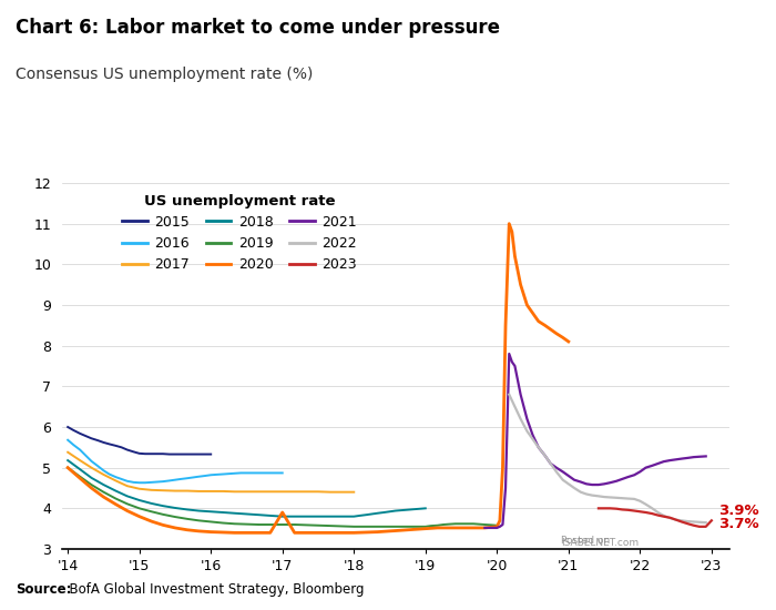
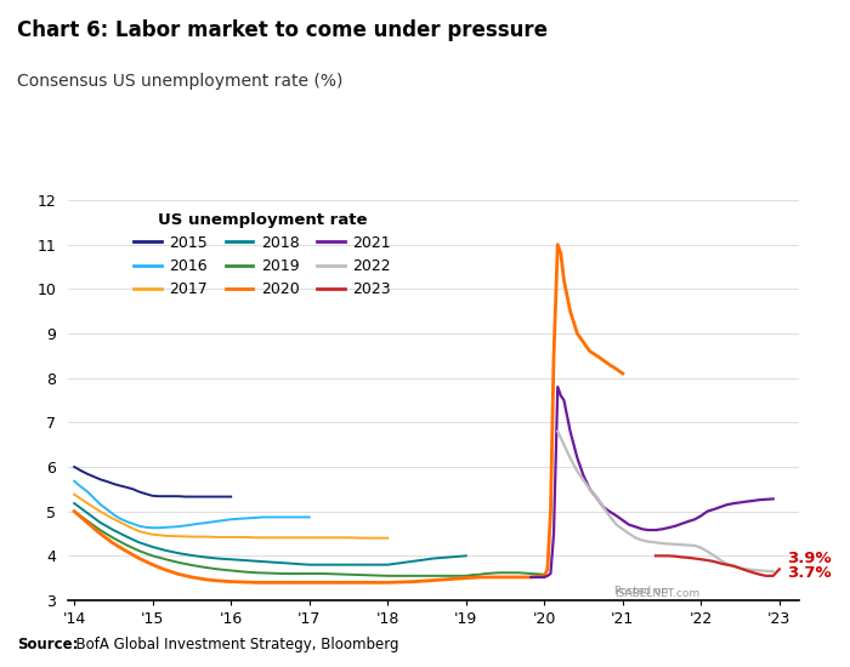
2020/'17: 3.90 -> 3.40
